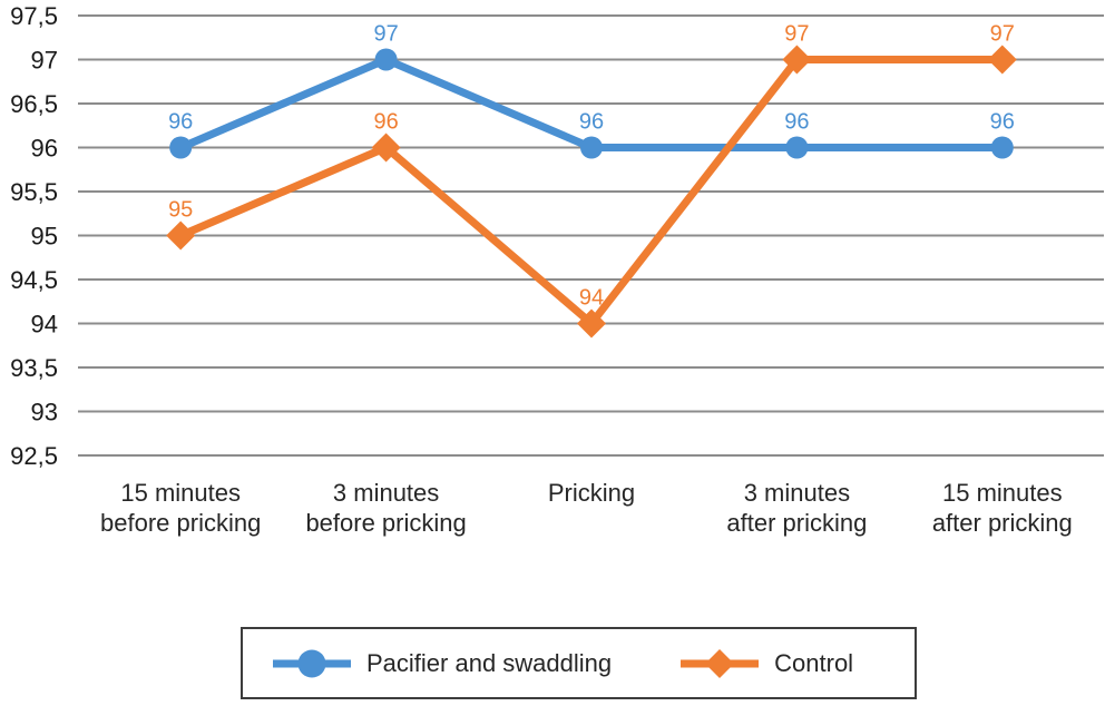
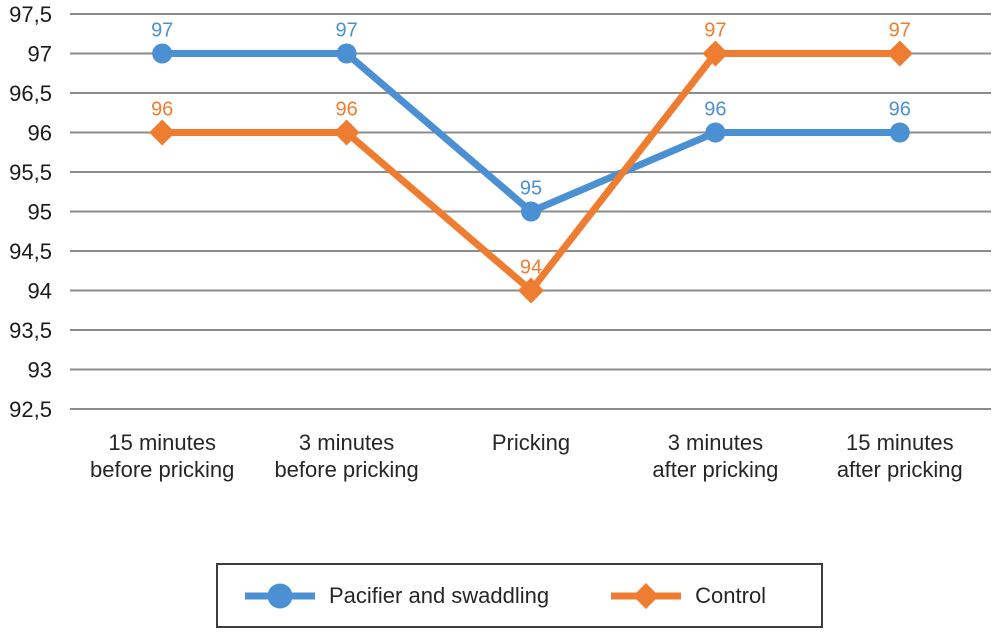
Pacifier and swaddling/15 minutes before pricking: 96 -> 97
Control/15 minutes before pricking: 95 -> 96
Pacifier and swaddling/Pricking: 96 -> 95
